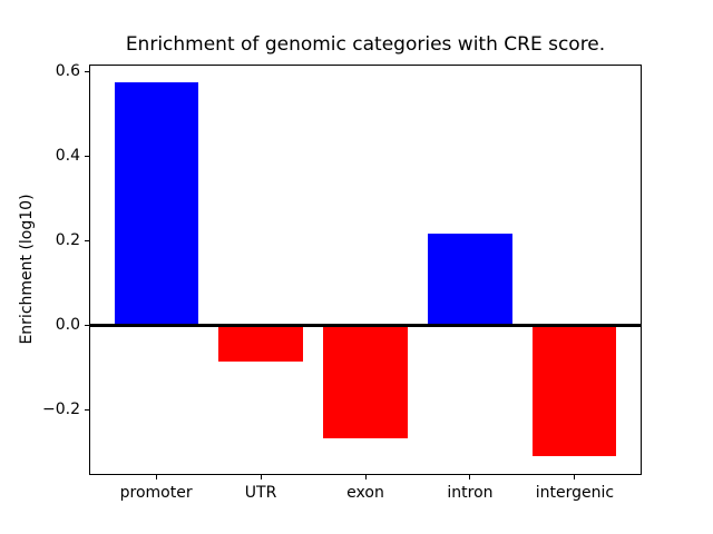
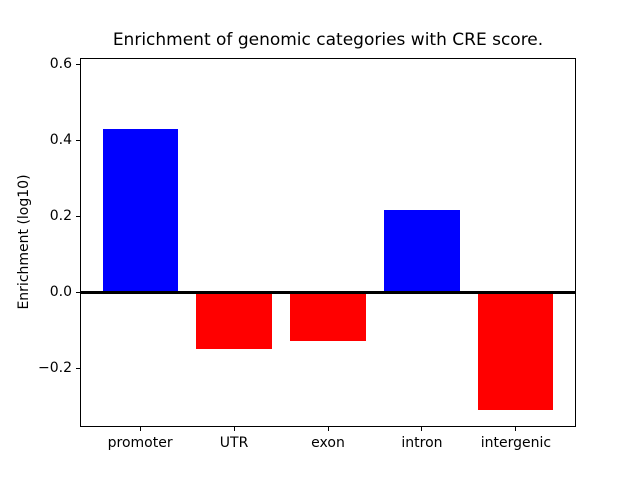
promoter: 0.57 -> 0.43
UTR: -0.09 -> -0.15
exon: -0.27 -> -0.13
